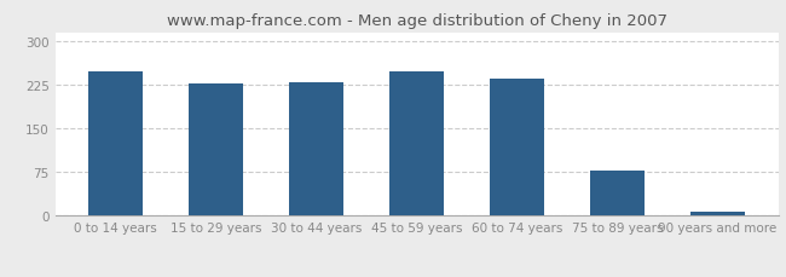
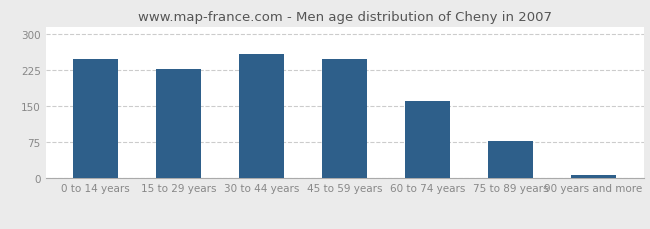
30 to 44 years: 230 -> 258
60 to 74 years: 235 -> 160
